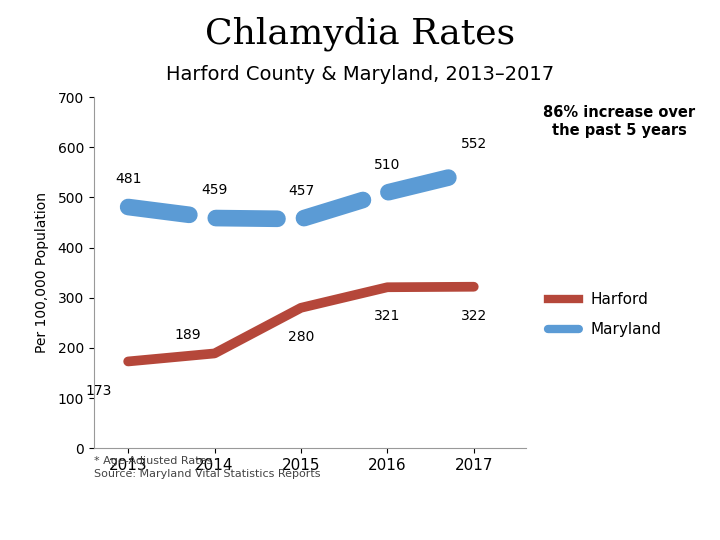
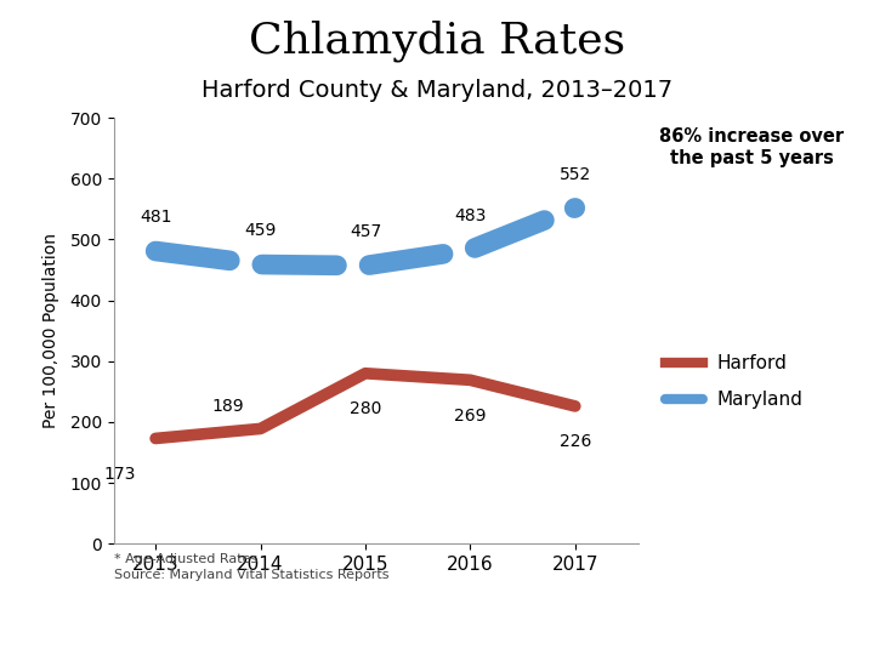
Harford/2016: 321 -> 269
Maryland/2016: 510 -> 483
Harford/2017: 322 -> 226
